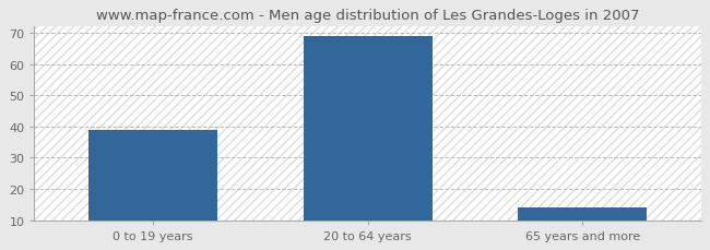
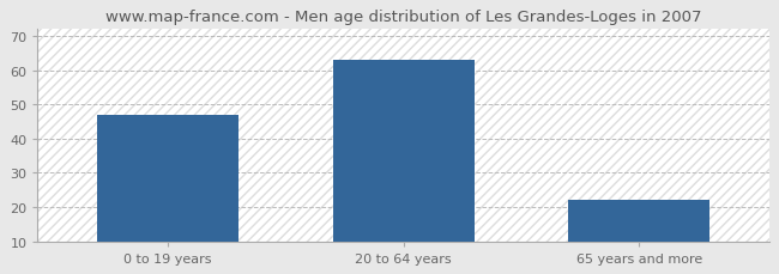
0 to 19 years: 39 -> 47
20 to 64 years: 69 -> 63
65 years and more: 14 -> 22
